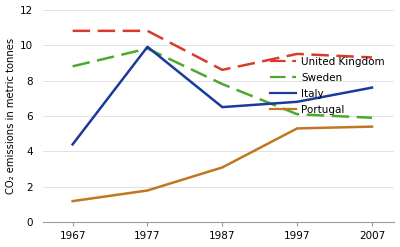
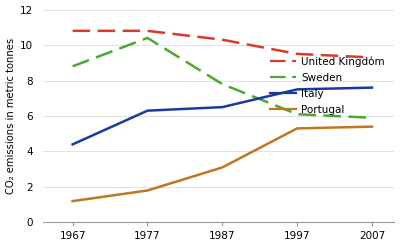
Sweden/1977: 9.8 -> 10.4
Italy/1977: 9.9 -> 6.3
United Kingdom/1987: 8.6 -> 10.3
Italy/1997: 6.8 -> 7.5
